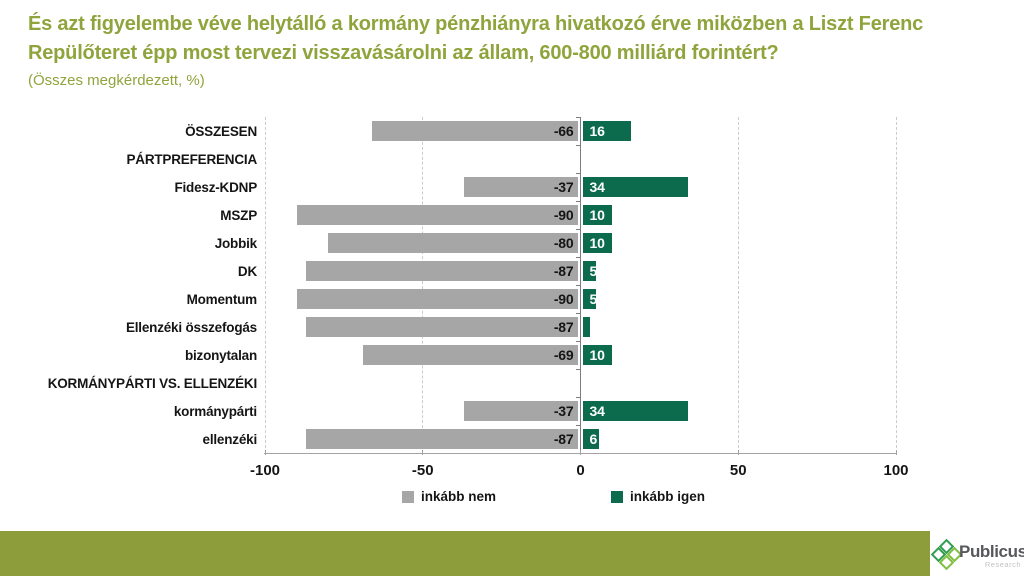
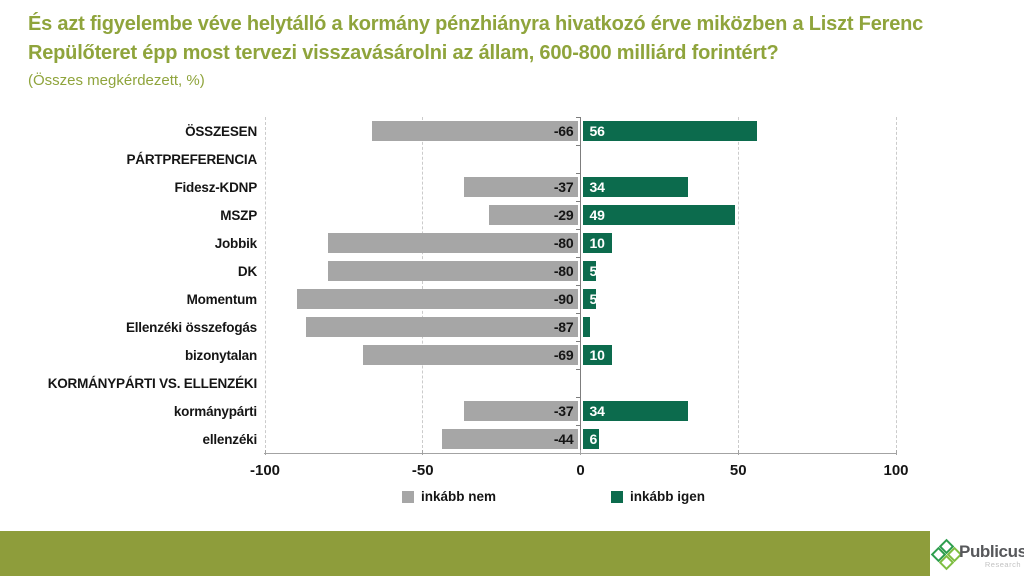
inkább igen/ÖSSZESEN: 16 -> 56
inkább nem/MSZP: -90 -> -29
inkább igen/MSZP: 10 -> 49
inkább nem/DK: -87 -> -80
inkább nem/ellenzéki: -87 -> -44
